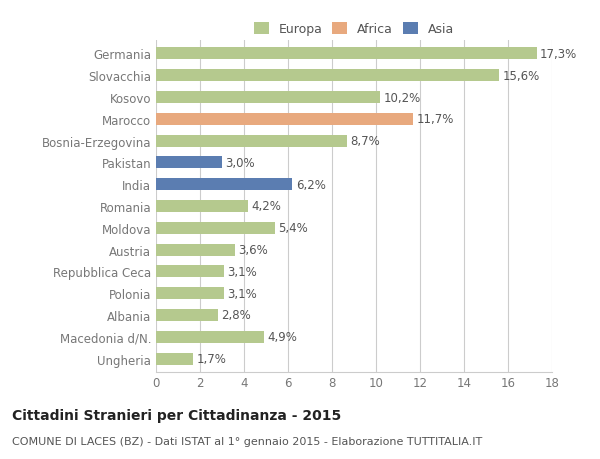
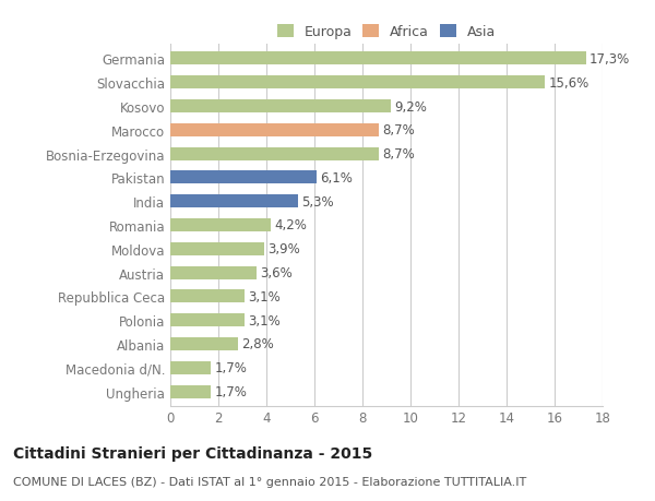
Kosovo: 10,2% -> 9,2%
Marocco: 11,7% -> 8,7%
Pakistan: 3,0% -> 6,1%
India: 6,2% -> 5,3%
Moldova: 5,4% -> 3,9%
Macedonia d/N.: 4,9% -> 1,7%
